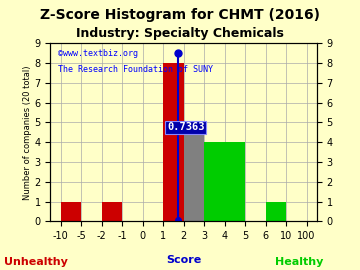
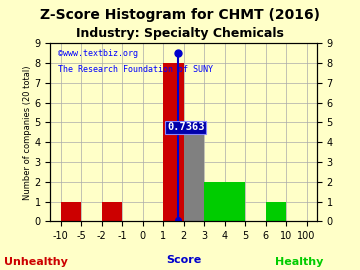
4: 4 -> 2
